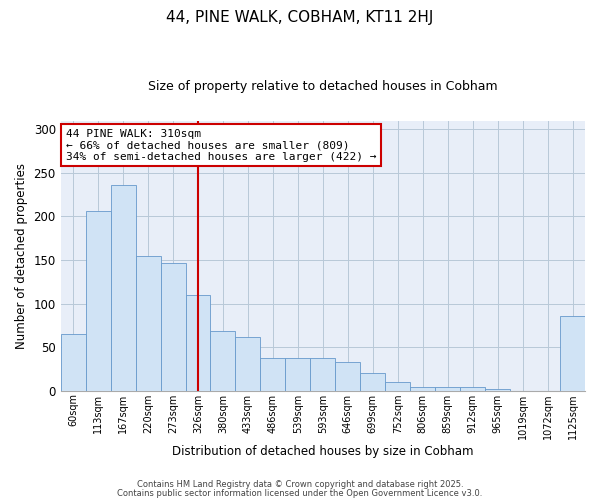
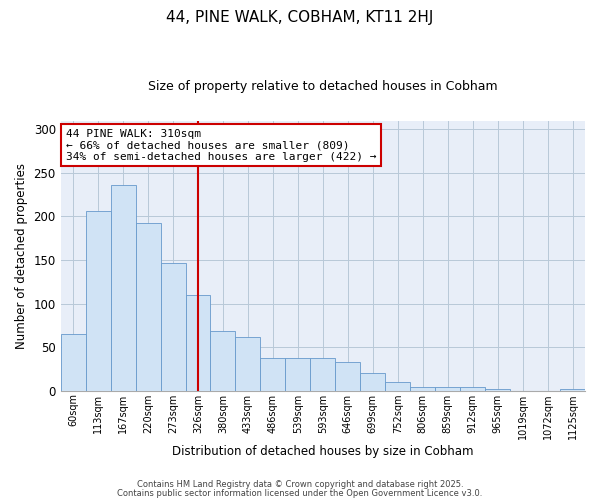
220sqm: 154 -> 193
1125sqm: 86 -> 2
